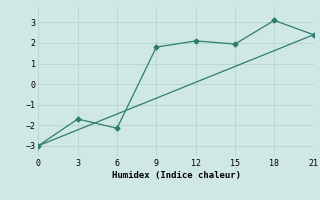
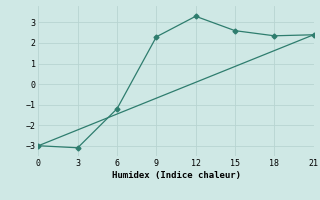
3: -1.70 -> -3.10
6: -2.15 -> -1.20
9: 1.80 -> 2.30
12: 2.10 -> 3.30
15: 1.95 -> 2.60
18: 3.10 -> 2.35
